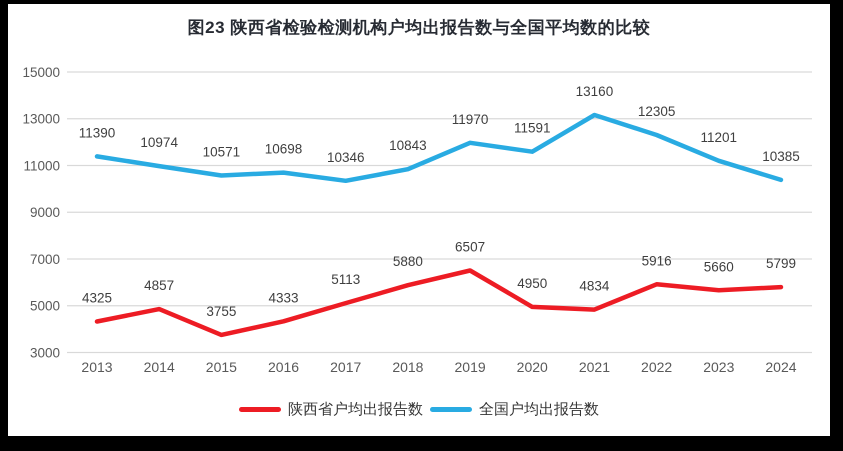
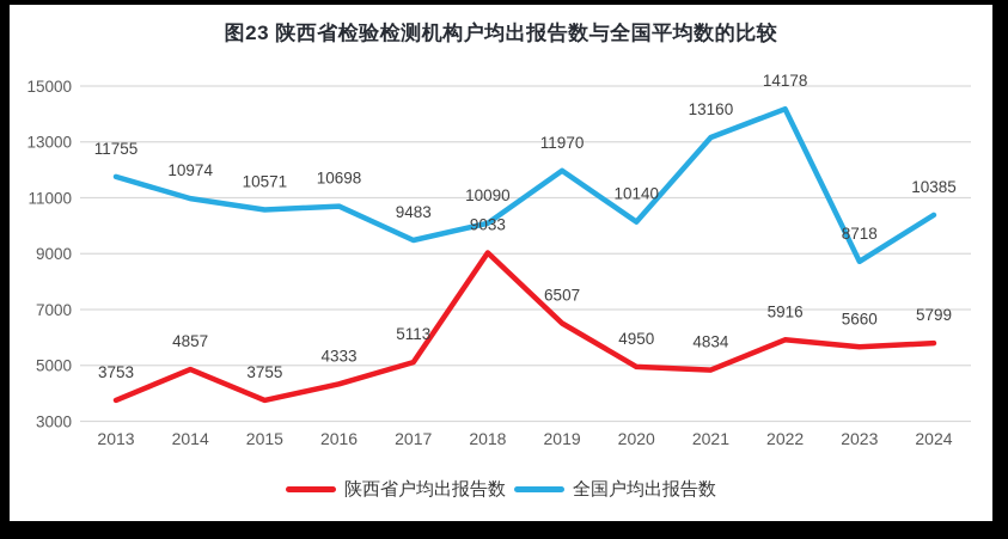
陕西省户均出报告数/2013: 4325 -> 3753
全国户均出报告数/2013: 11390 -> 11755
全国户均出报告数/2017: 10346 -> 9483
陕西省户均出报告数/2018: 5880 -> 9033
全国户均出报告数/2018: 10843 -> 10090
全国户均出报告数/2020: 11591 -> 10140
全国户均出报告数/2022: 12305 -> 14178
全国户均出报告数/2023: 11201 -> 8718
